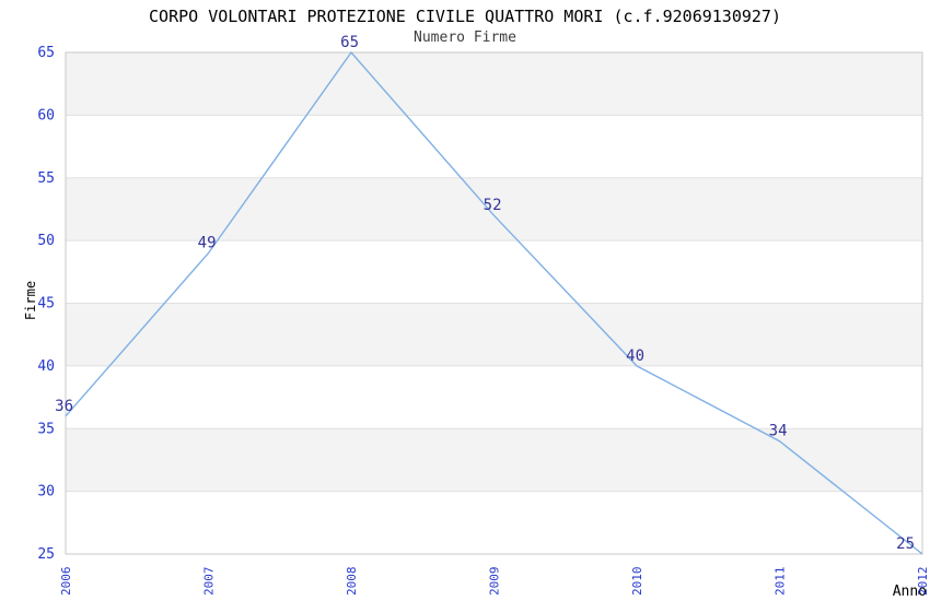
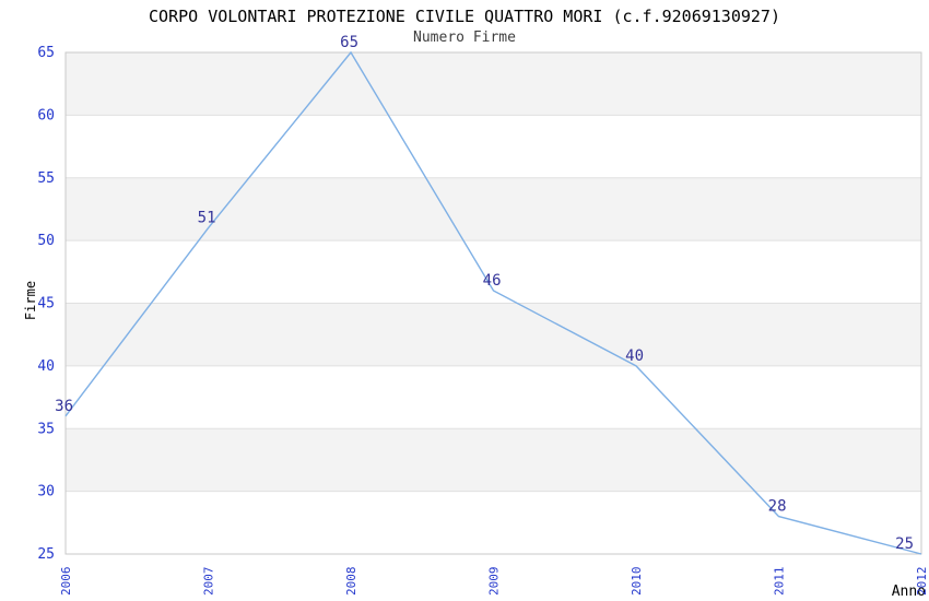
2007: 49 -> 51
2009: 52 -> 46
2011: 34 -> 28
